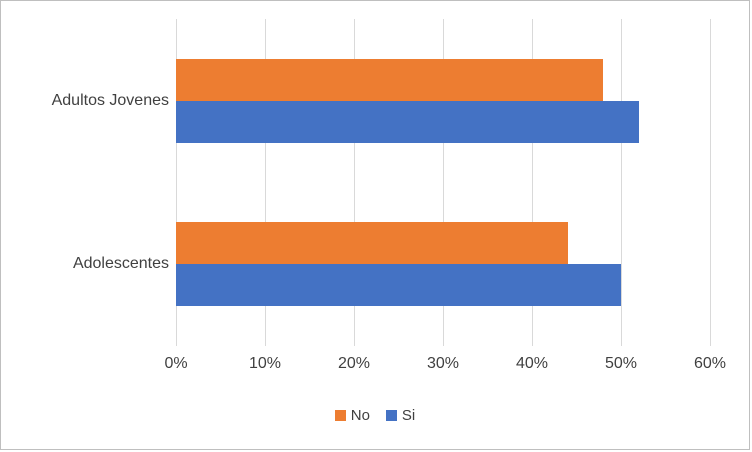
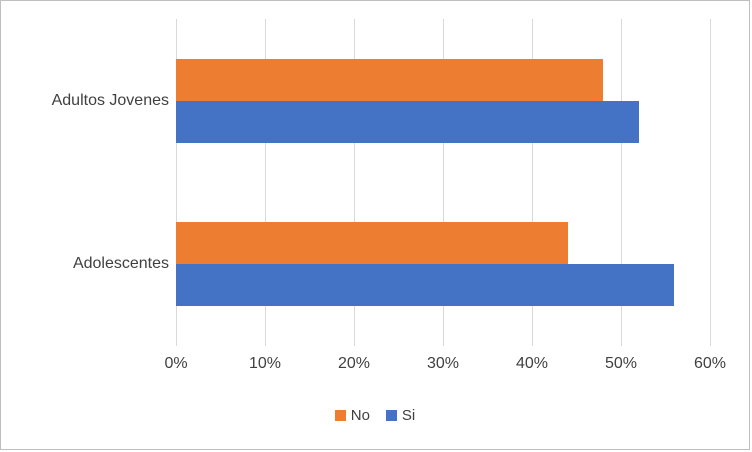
Si/Adolescentes: 50% -> 56%
